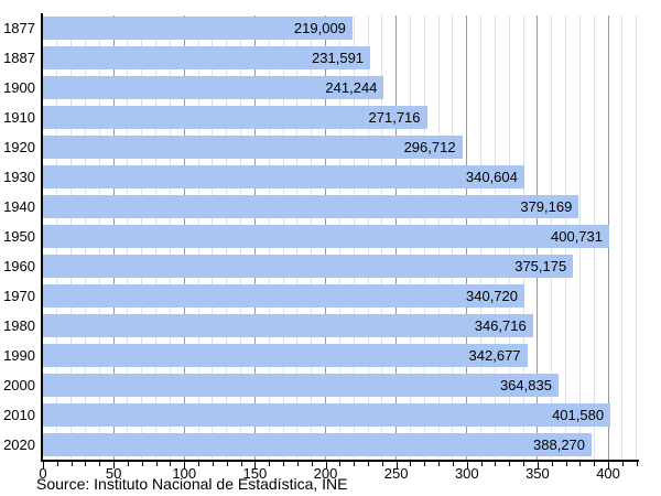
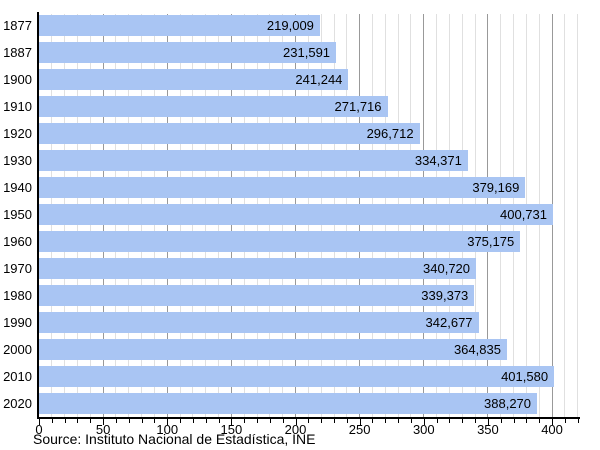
1930: 340,604 -> 334,371
1980: 346,716 -> 339,373
